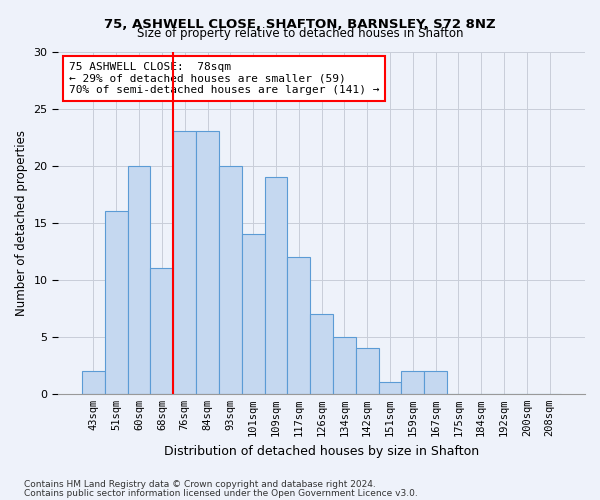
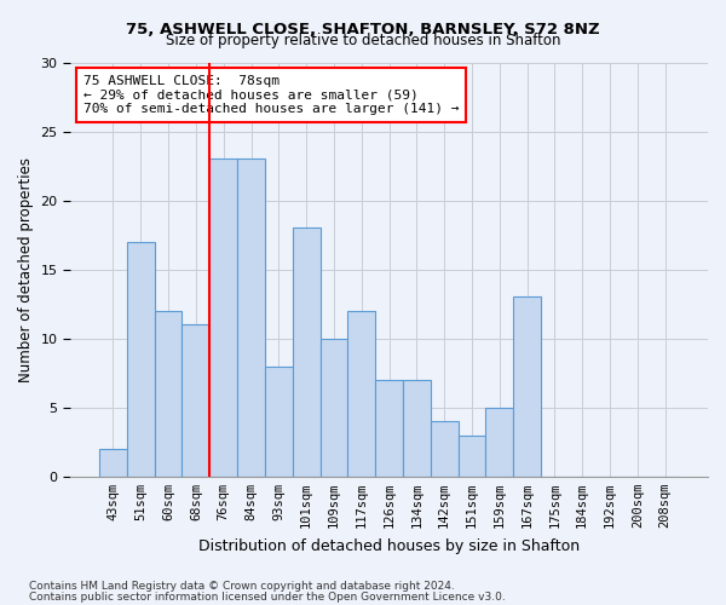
51sqm: 16 -> 17
60sqm: 20 -> 12
93sqm: 20 -> 8
101sqm: 14 -> 18
109sqm: 19 -> 10
134sqm: 5 -> 7
151sqm: 1 -> 3
159sqm: 2 -> 5
167sqm: 2 -> 13
